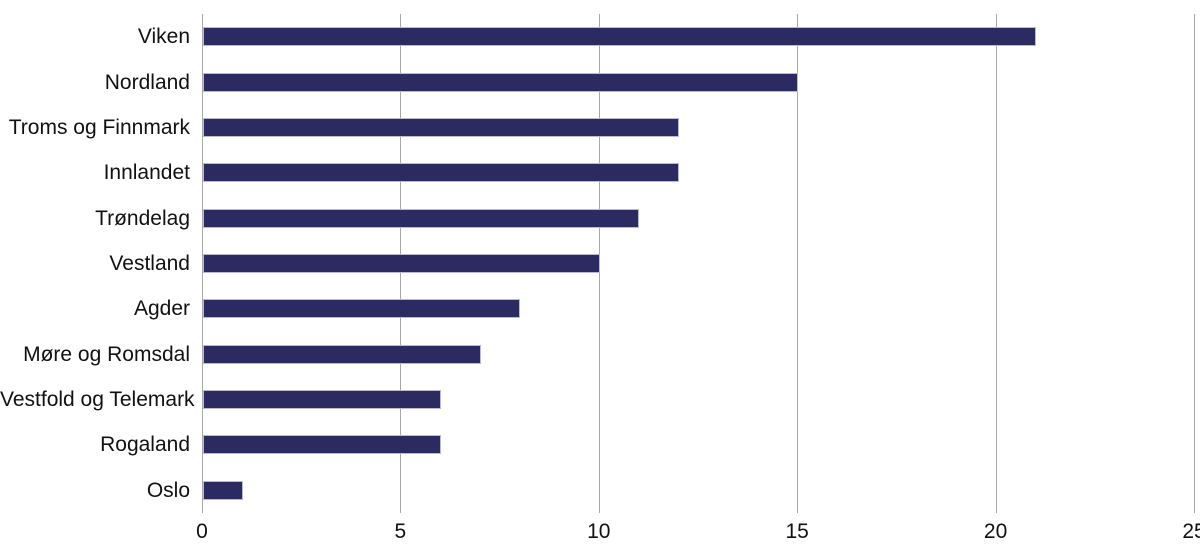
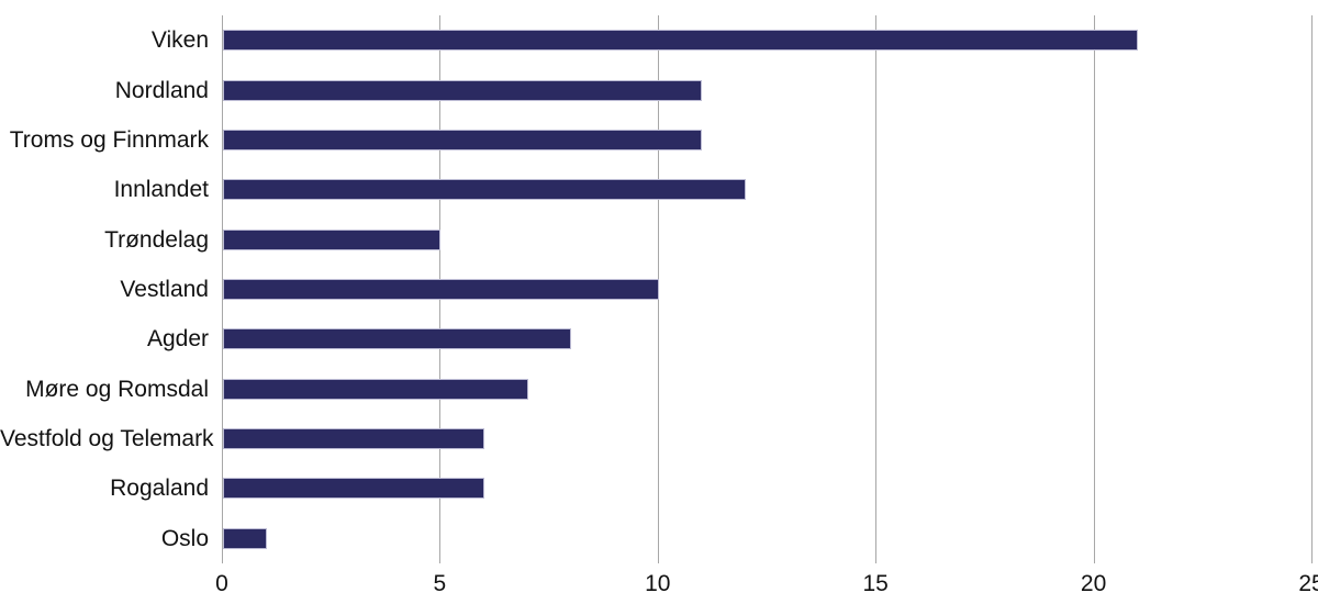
Nordland: 15 -> 11
Troms og Finnmark: 12 -> 11
Trøndelag: 11 -> 5
